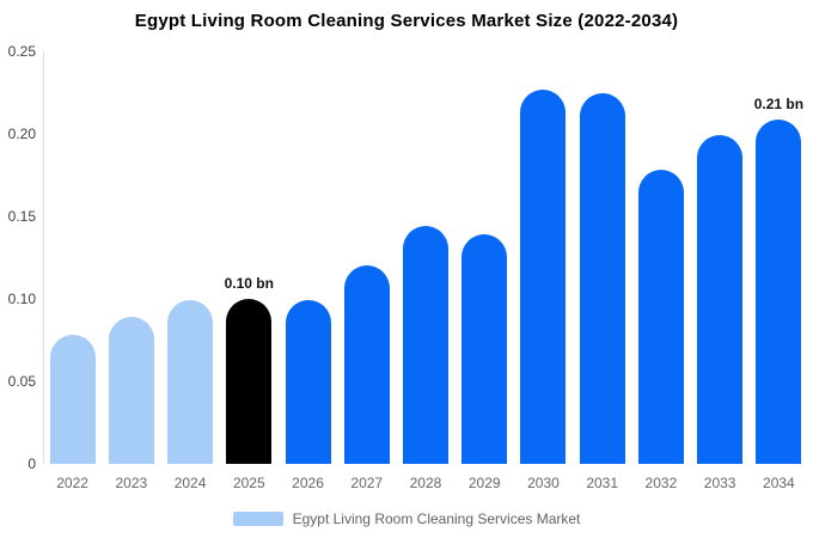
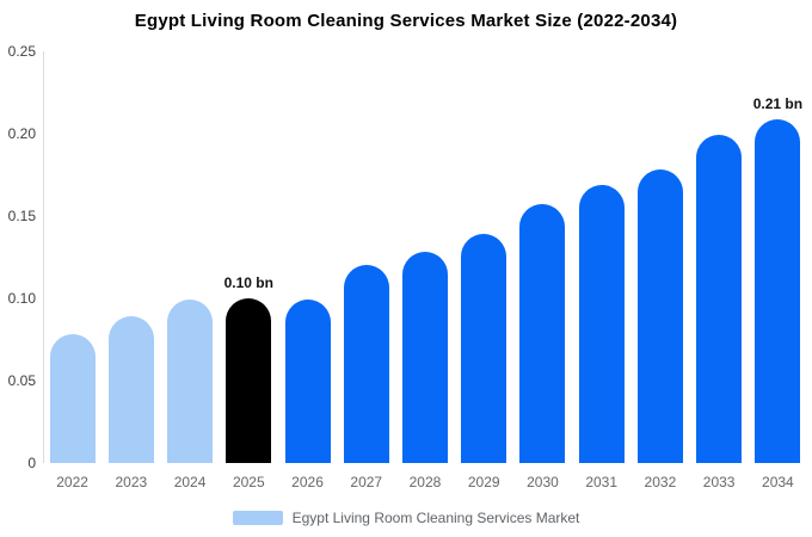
2028: 0.144 -> 0.128
2030: 0.227 -> 0.157
2031: 0.225 -> 0.169
